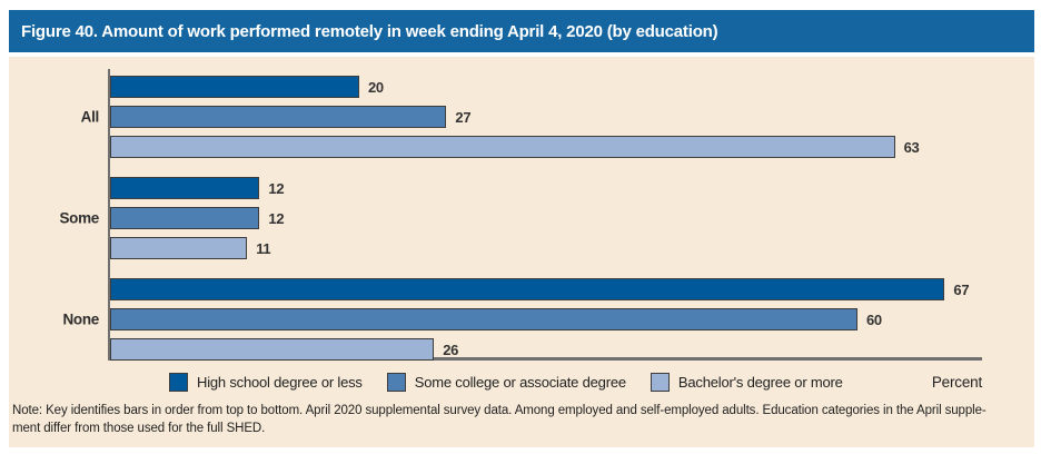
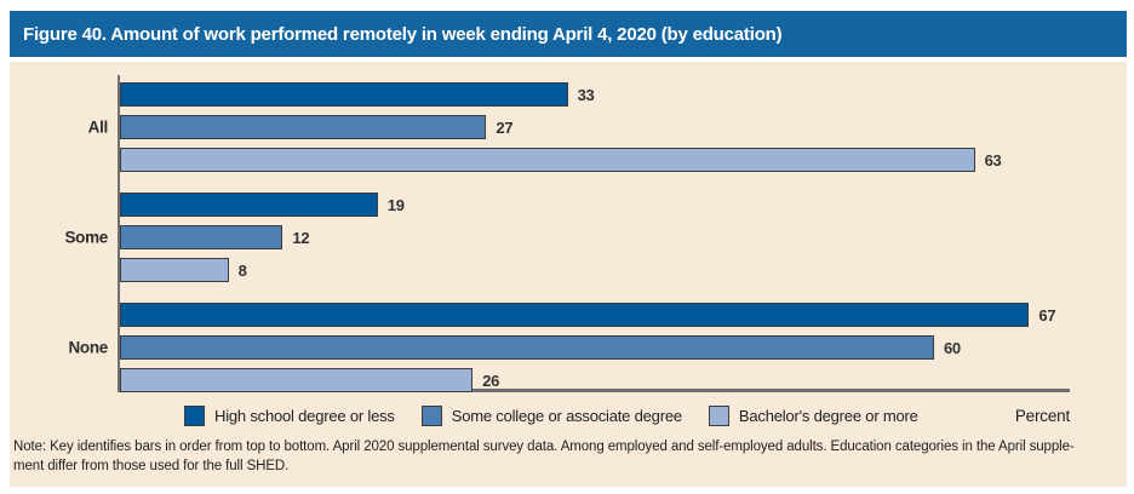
High school degree or less/All: 20 -> 33
High school degree or less/Some: 12 -> 19
Bachelor's degree or more/Some: 11 -> 8
